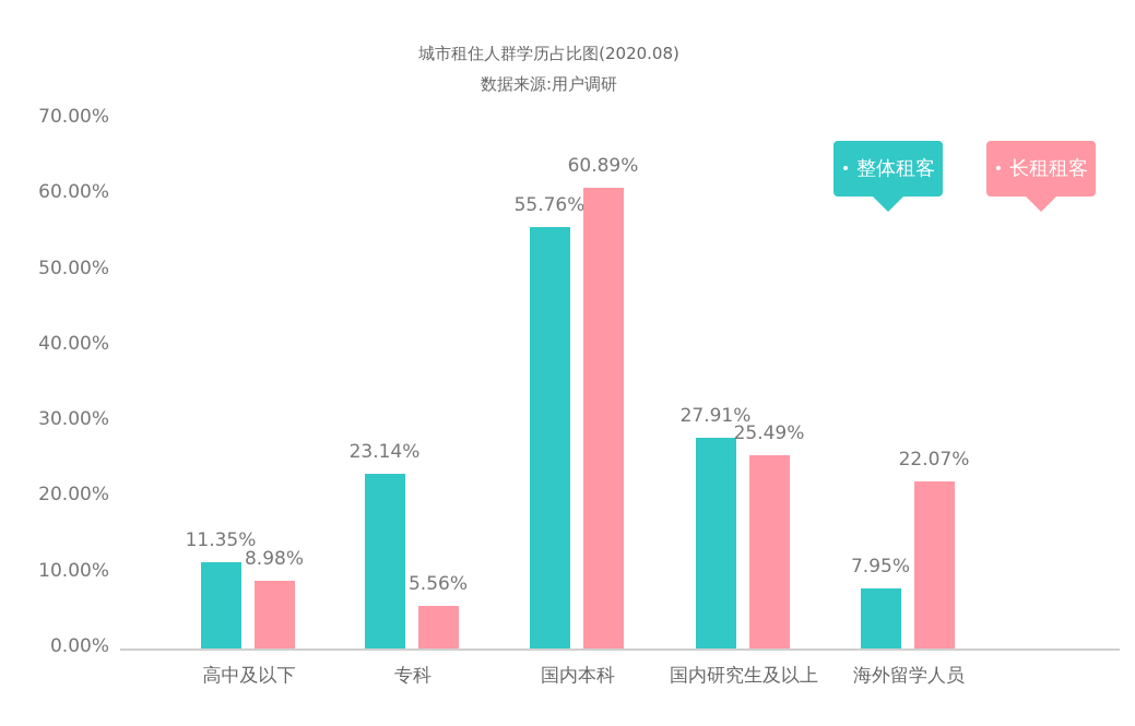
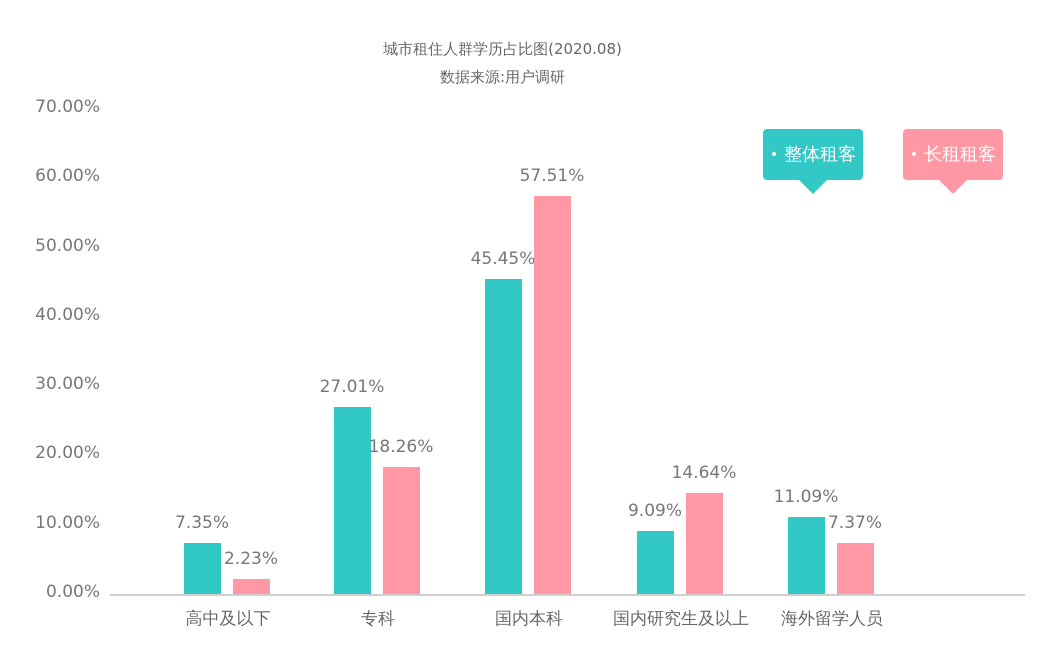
整体租客/高中及以下: 11.35% -> 7.35%
长租租客/高中及以下: 8.98% -> 2.23%
整体租客/专科: 23.14% -> 27.01%
长租租客/专科: 5.56% -> 18.26%
整体租客/国内本科: 55.76% -> 45.45%
长租租客/国内本科: 60.89% -> 57.51%
整体租客/国内研究生及以上: 27.91% -> 9.09%
长租租客/国内研究生及以上: 25.49% -> 14.64%
整体租客/海外留学人员: 7.95% -> 11.09%
长租租客/海外留学人员: 22.07% -> 7.37%
